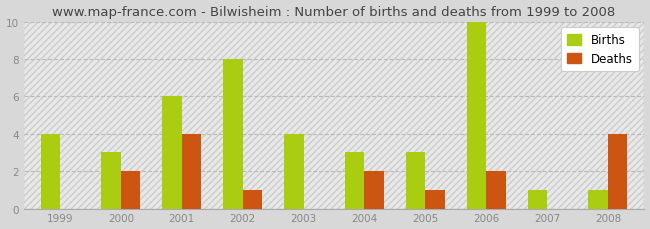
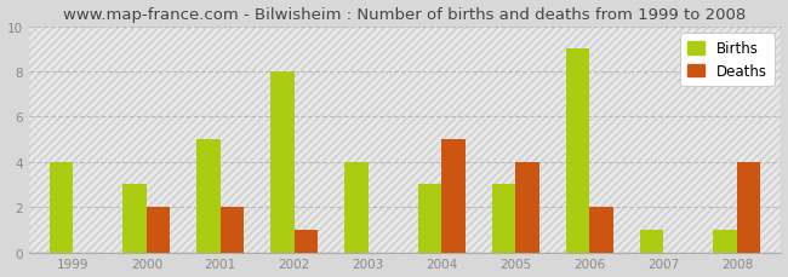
Births/2001: 6 -> 5
Deaths/2001: 4 -> 2
Deaths/2004: 2 -> 5
Deaths/2005: 1 -> 4
Births/2006: 10 -> 9
